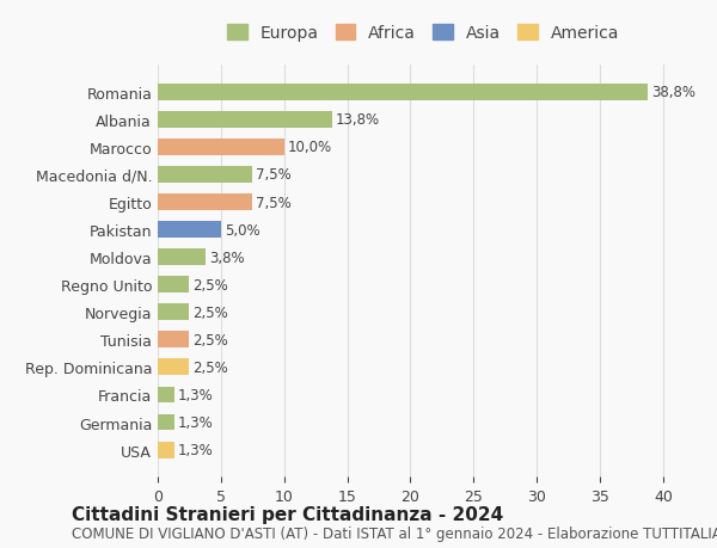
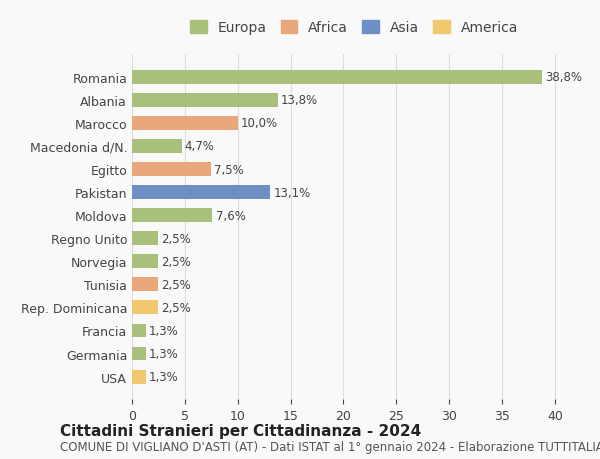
Macedonia d/N.: 7,5% -> 4,7%
Pakistan: 5,0% -> 13,1%
Moldova: 3,8% -> 7,6%
